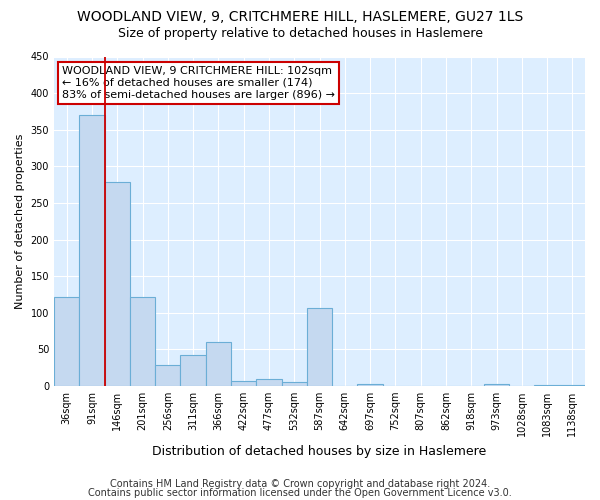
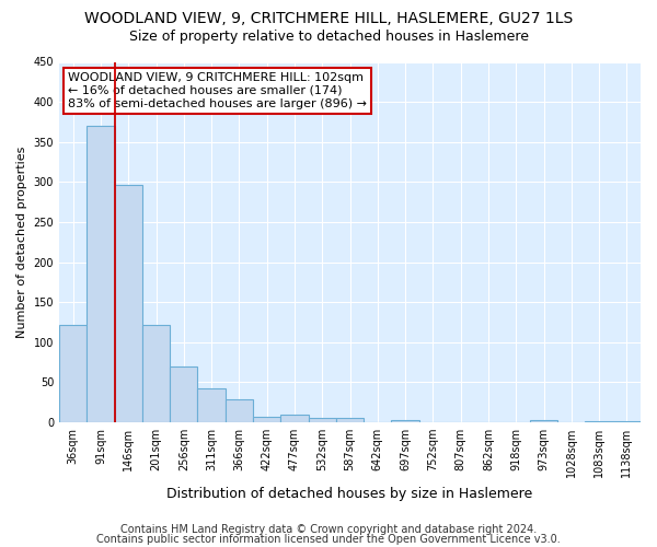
146sqm: 278 -> 297
256sqm: 28 -> 70
366sqm: 60 -> 29
587sqm: 106 -> 5
